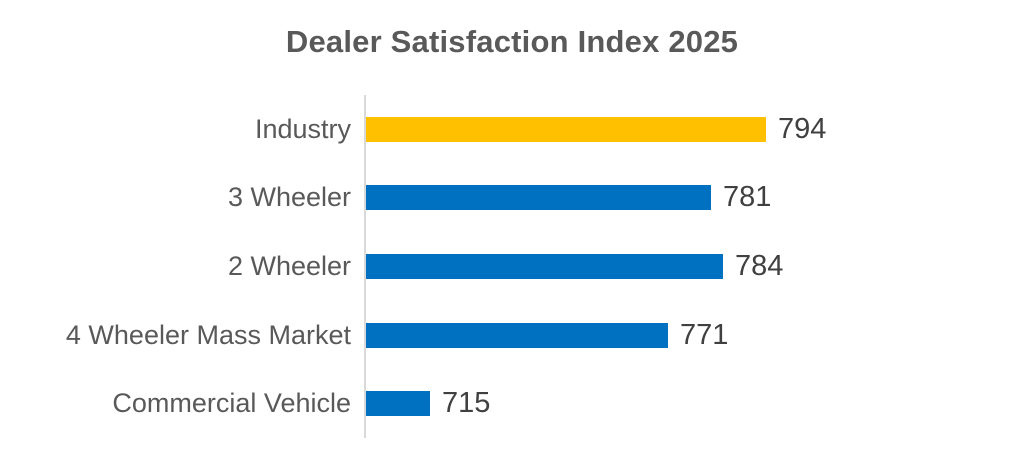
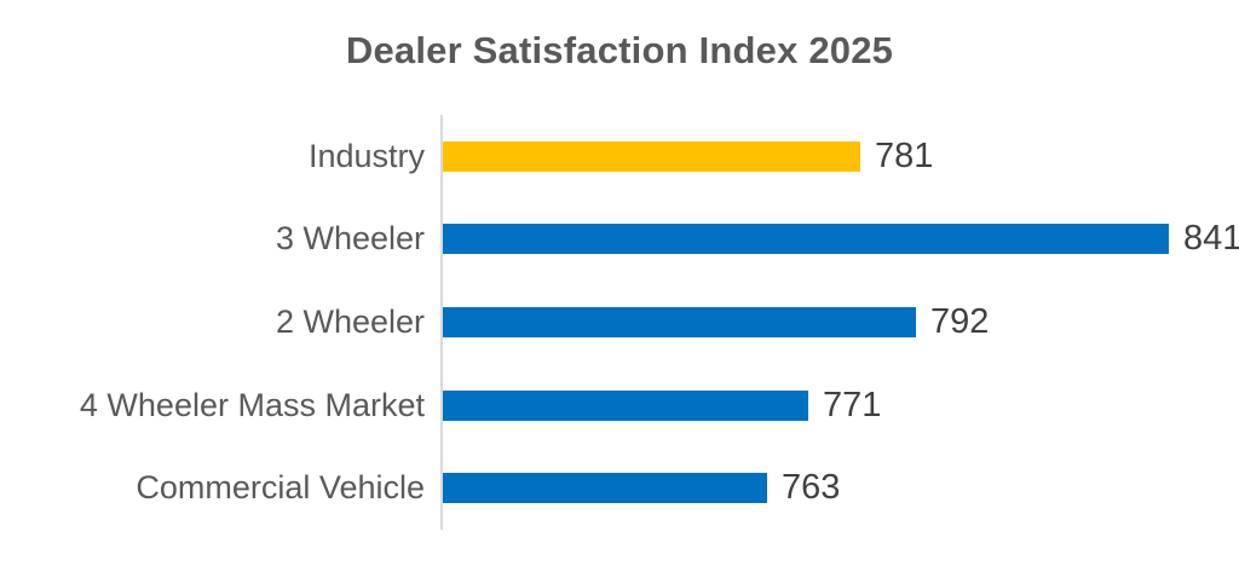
Industry: 794 -> 781
3 Wheeler: 781 -> 841
2 Wheeler: 784 -> 792
Commercial Vehicle: 715 -> 763
